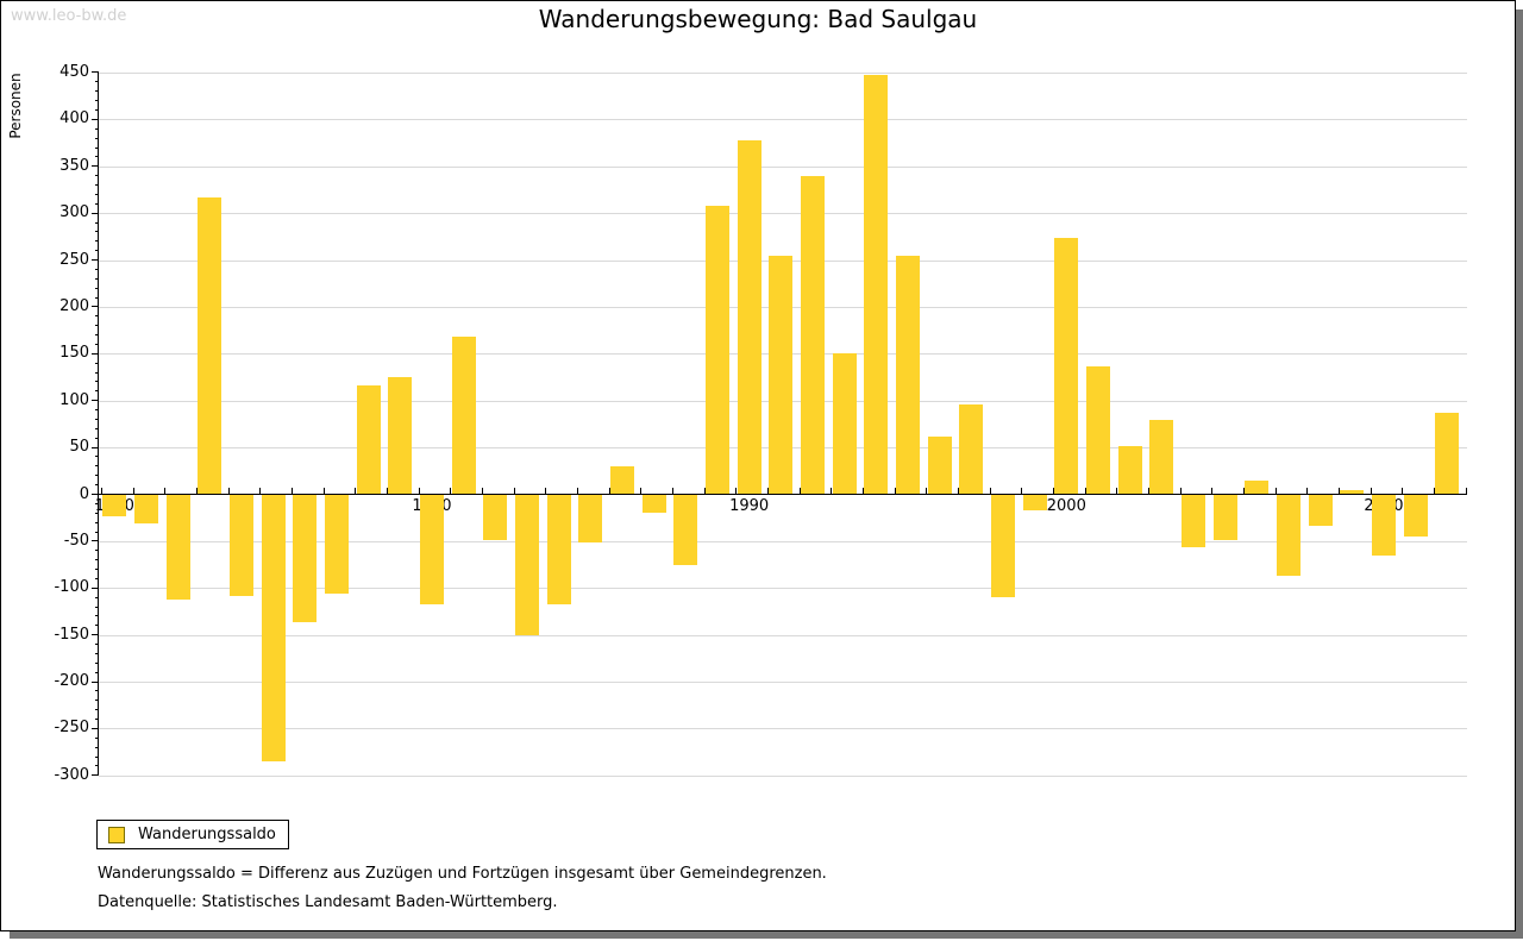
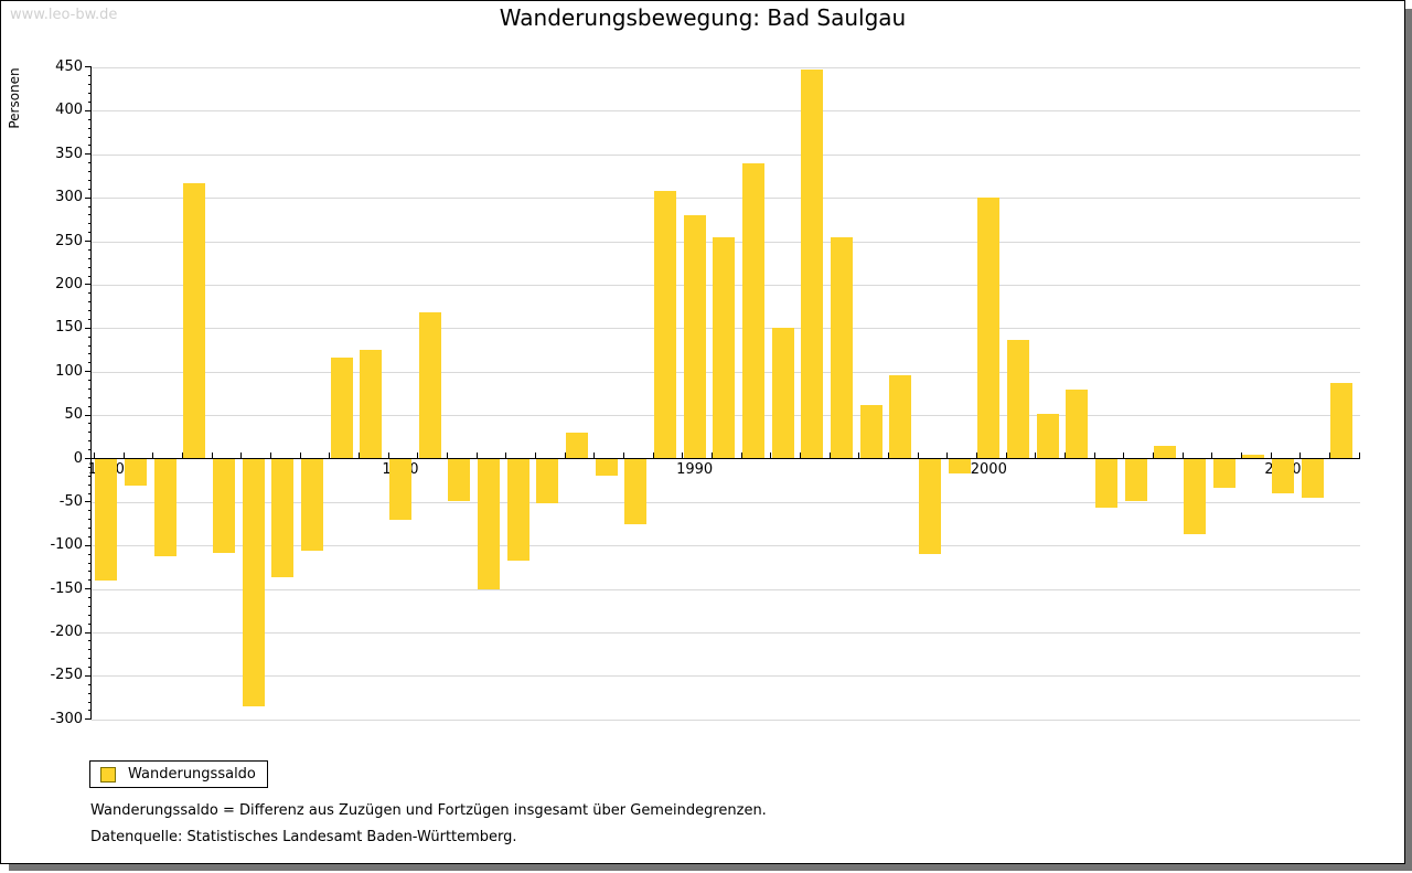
1970: -20 -> -140
1980: -120 -> -70
1990: 380 -> 280
2000: 270 -> 300
2010: -70 -> -40
